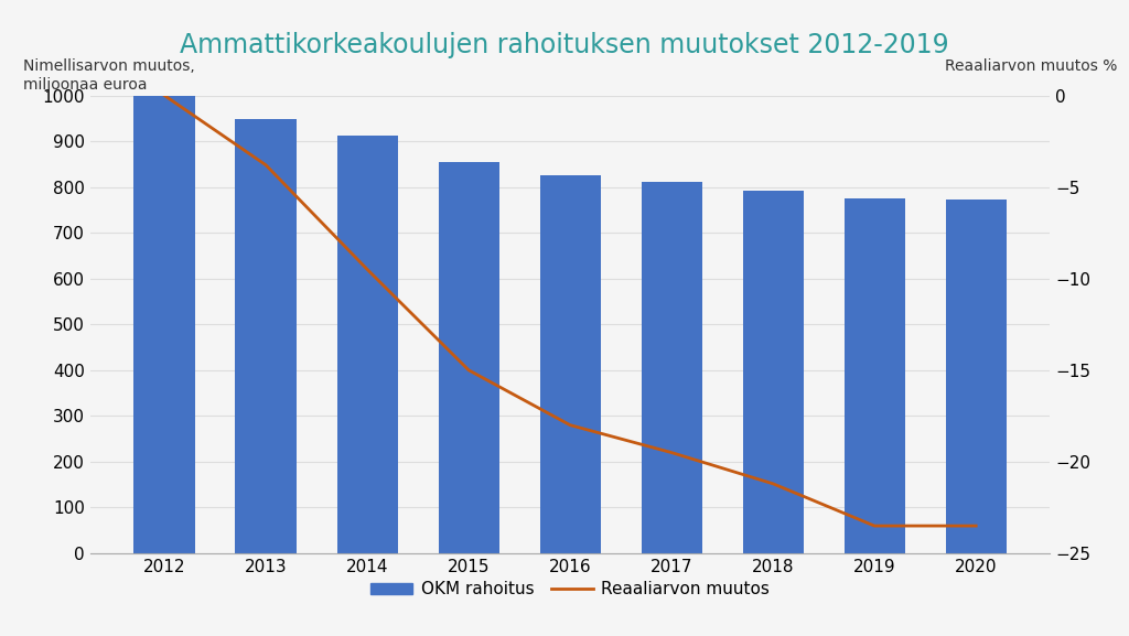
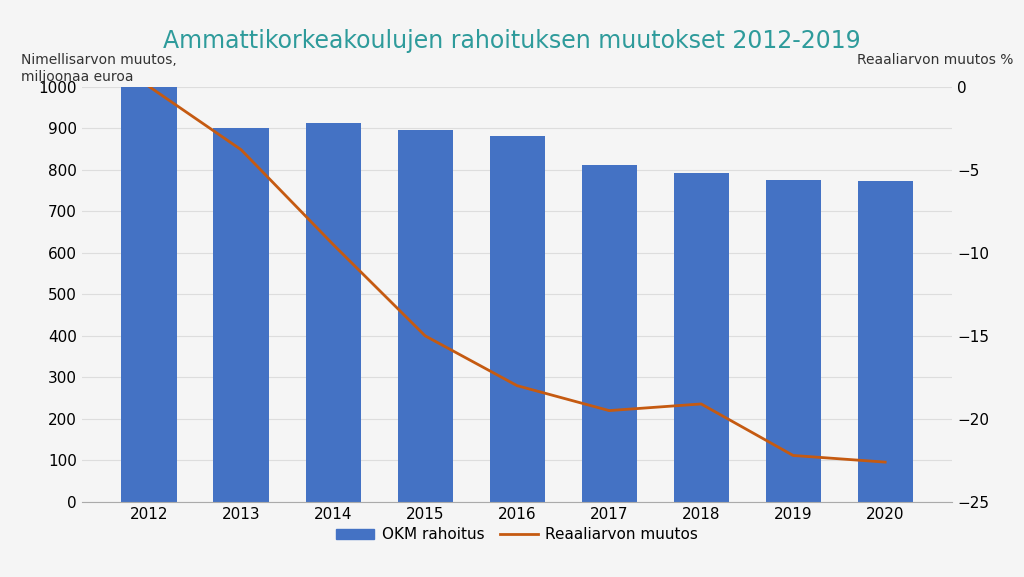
OKM rahoitus/2013: 948 -> 900
OKM rahoitus/2015: 855 -> 895
OKM rahoitus/2016: 825 -> 880
Reaaliarvon muutos/2018: -21.2 -> -19.1
Reaaliarvon muutos/2019: -23.5 -> -22.2
Reaaliarvon muutos/2020: -23.5 -> -22.6
